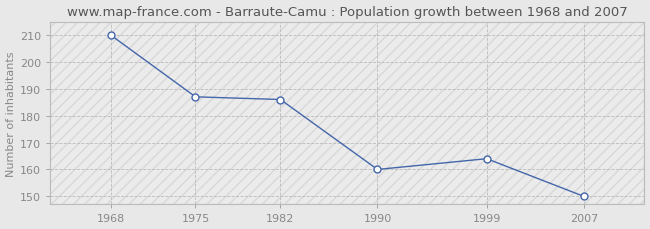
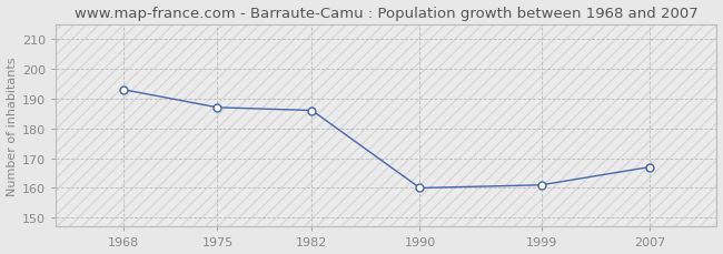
1968: 210 -> 193
1999: 164 -> 161
2007: 150 -> 167
